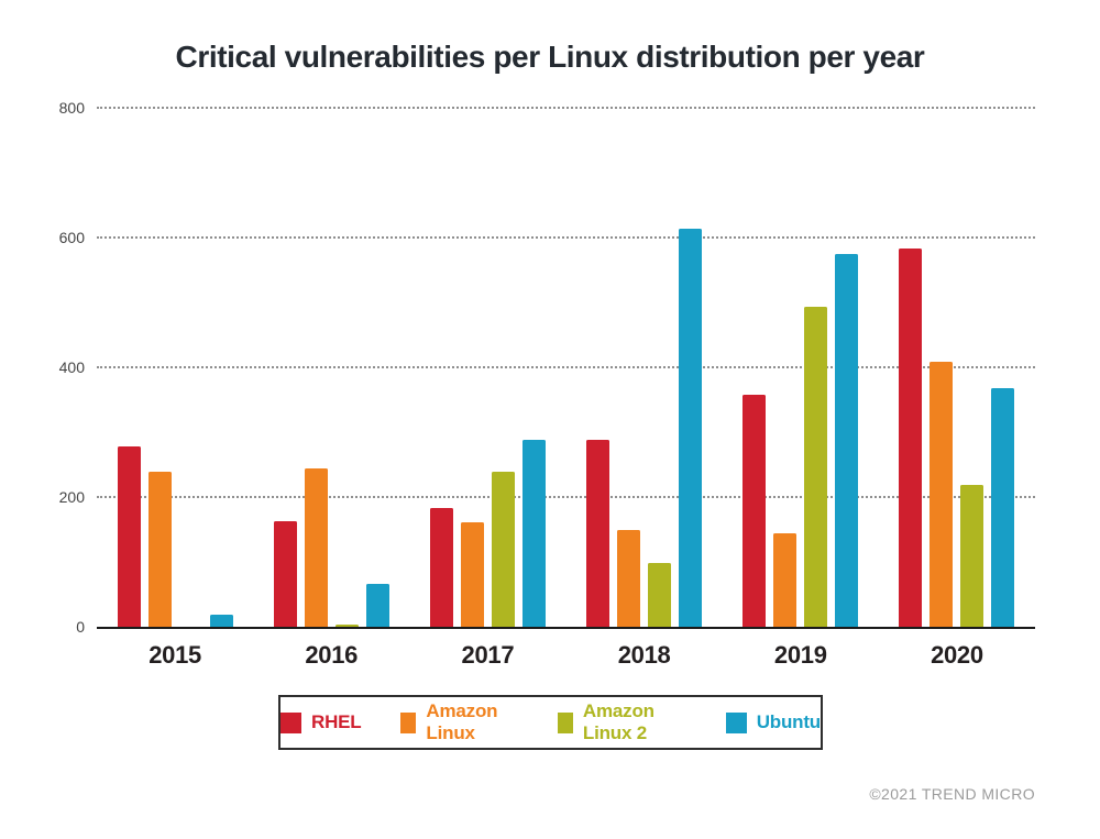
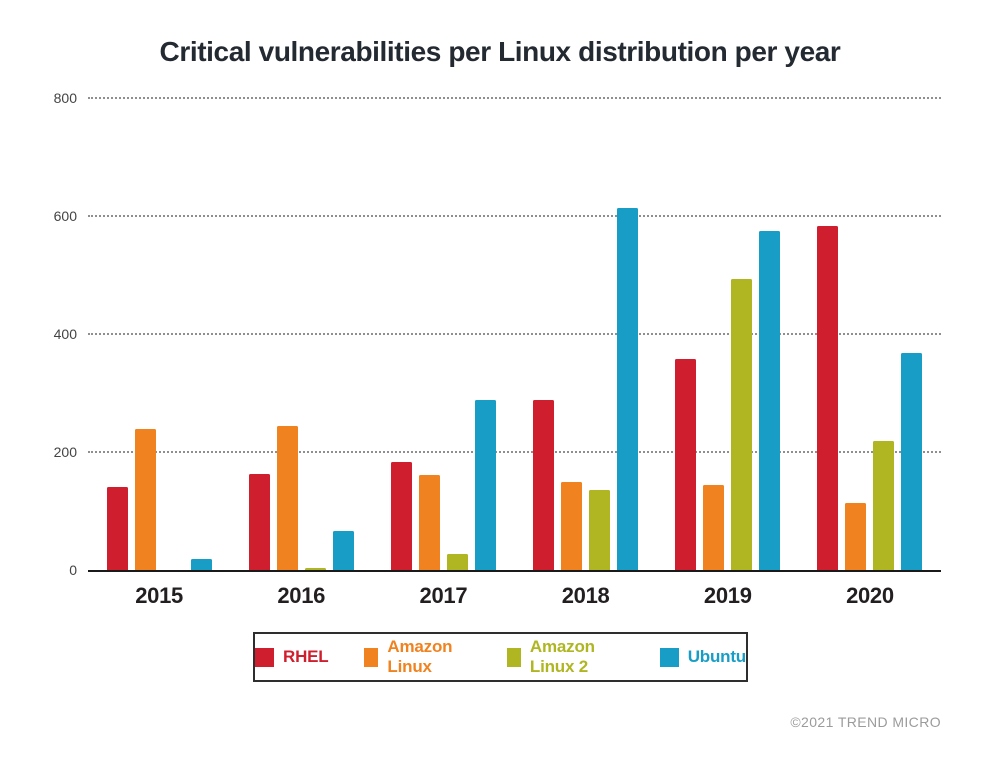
RHEL/2015: 280 -> 140
Amazon Linux 2/2017: 240 -> 30
Amazon Linux 2/2018: 100 -> 140
Amazon Linux/2020: 410 -> 120
